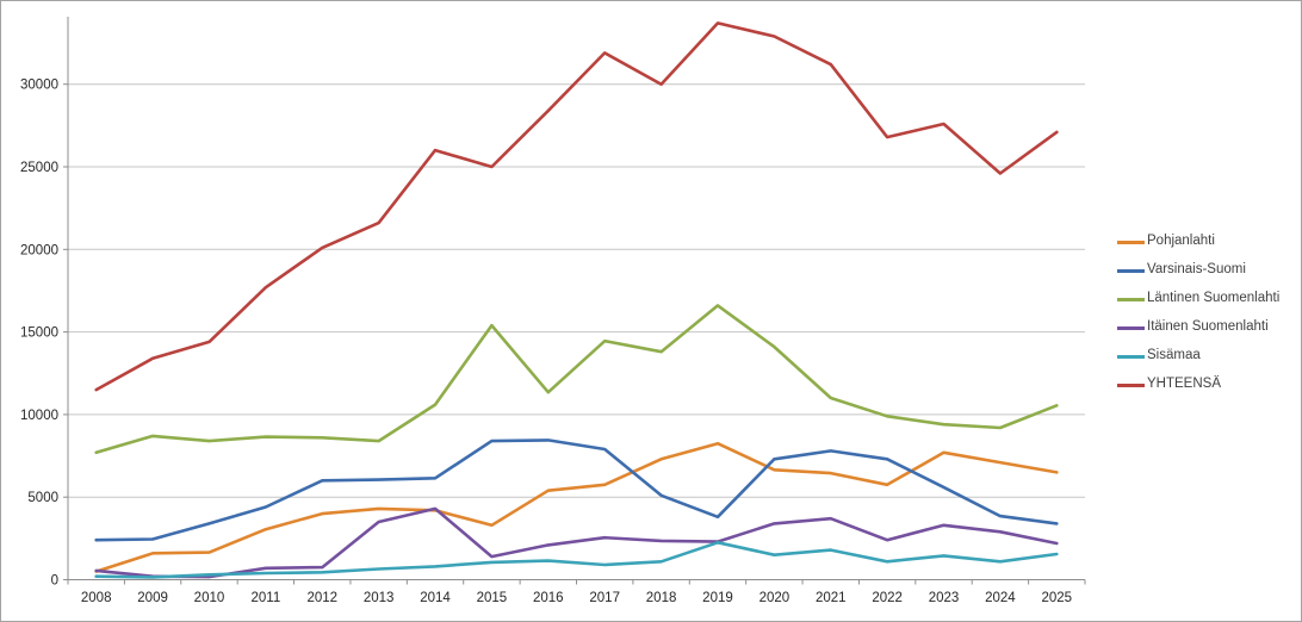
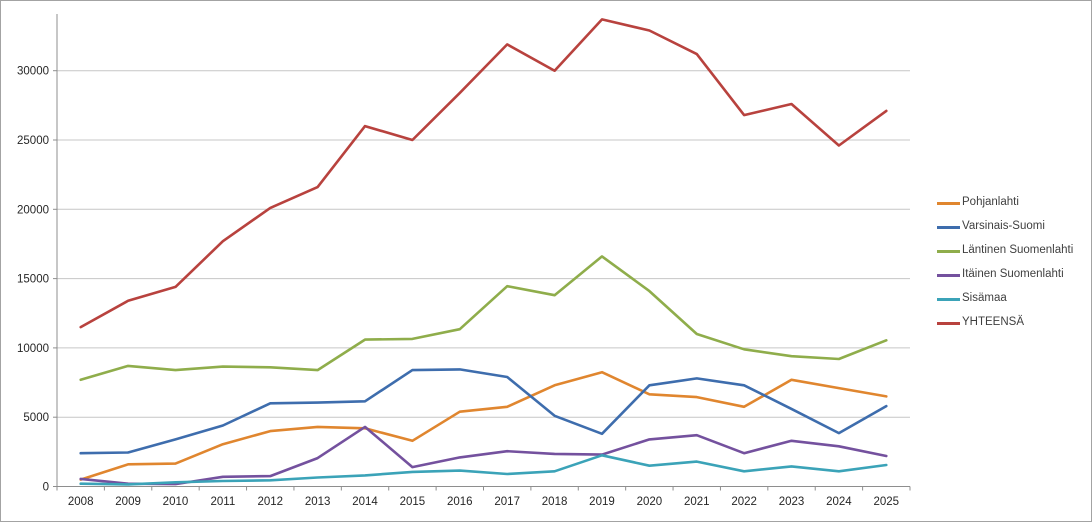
Itäinen Suomenlahti/2013: 3500 -> 2000
Läntinen Suomenlahti/2015: 15400 -> 10600
Varsinais-Suomi/2025: 3400 -> 5800
